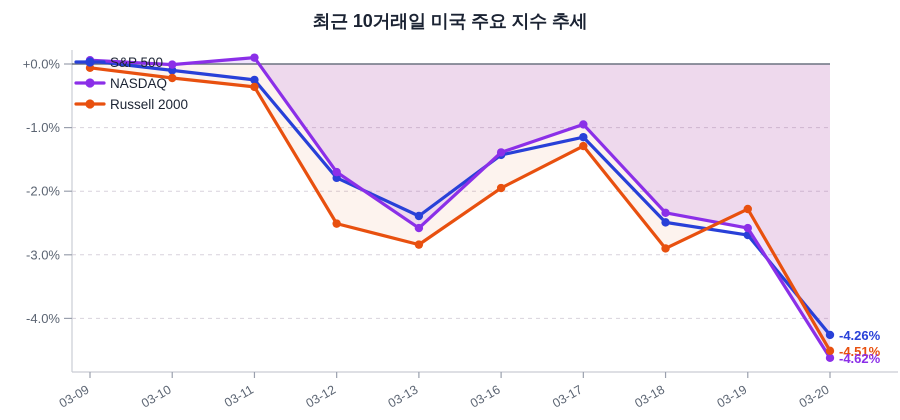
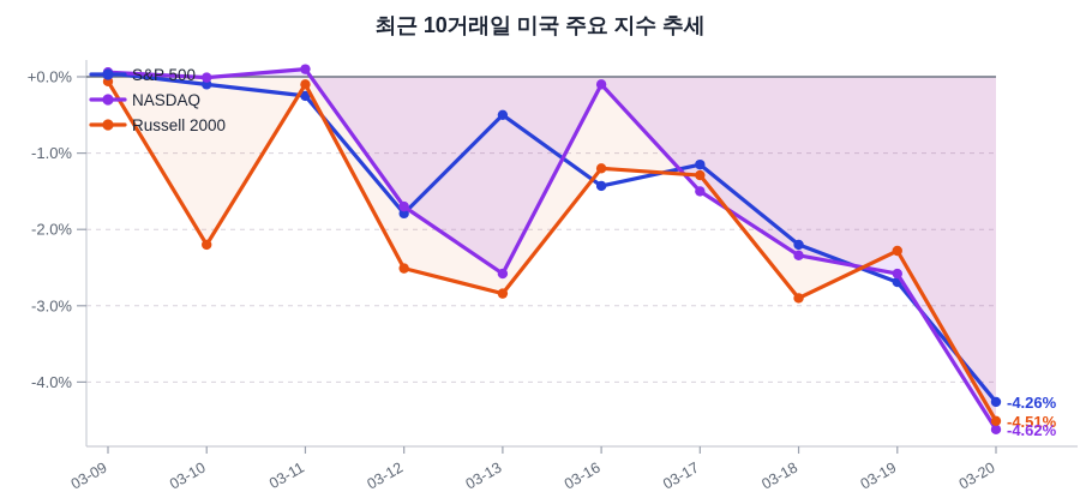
Russell 2000/03-10: -0.2% -> -2.2%
Russell 2000/03-11: -0.4% -> -0.1%
S&P 500/03-13: -2.4% -> -0.5%
NASDAQ/03-16: -1.4% -> -0.1%
Russell 2000/03-16: -1.9% -> -1.2%
NASDAQ/03-17: -0.9% -> -1.5%
S&P 500/03-18: -2.5% -> -2.2%
